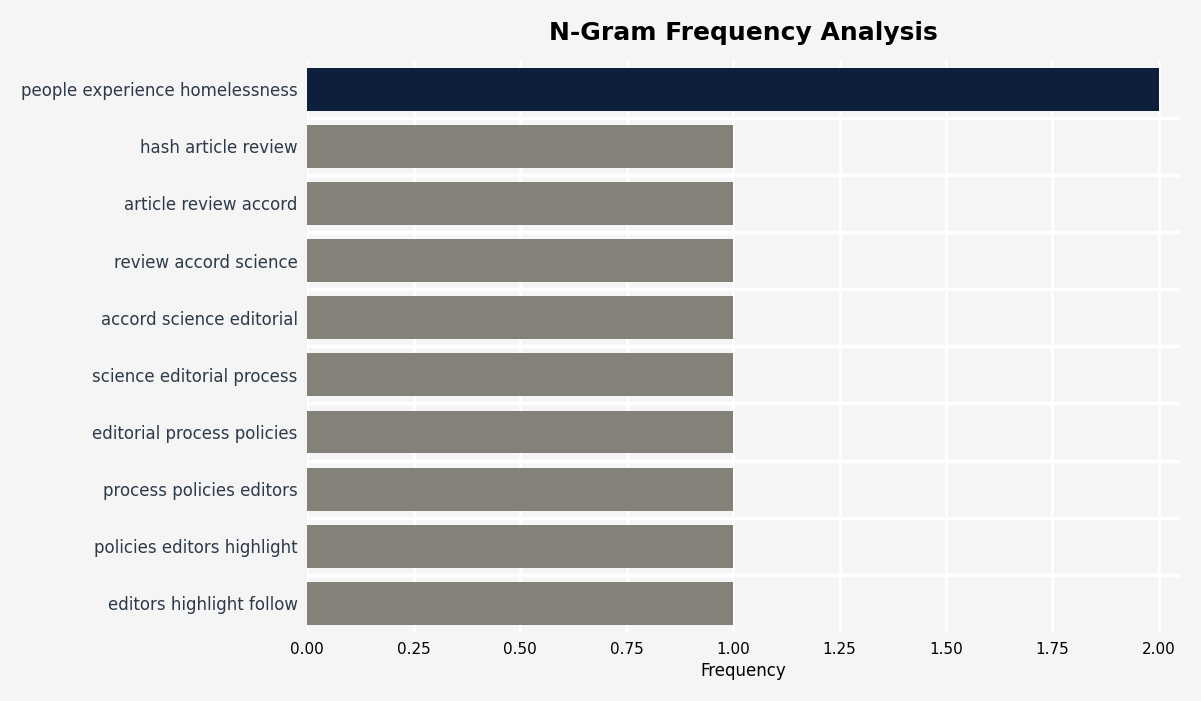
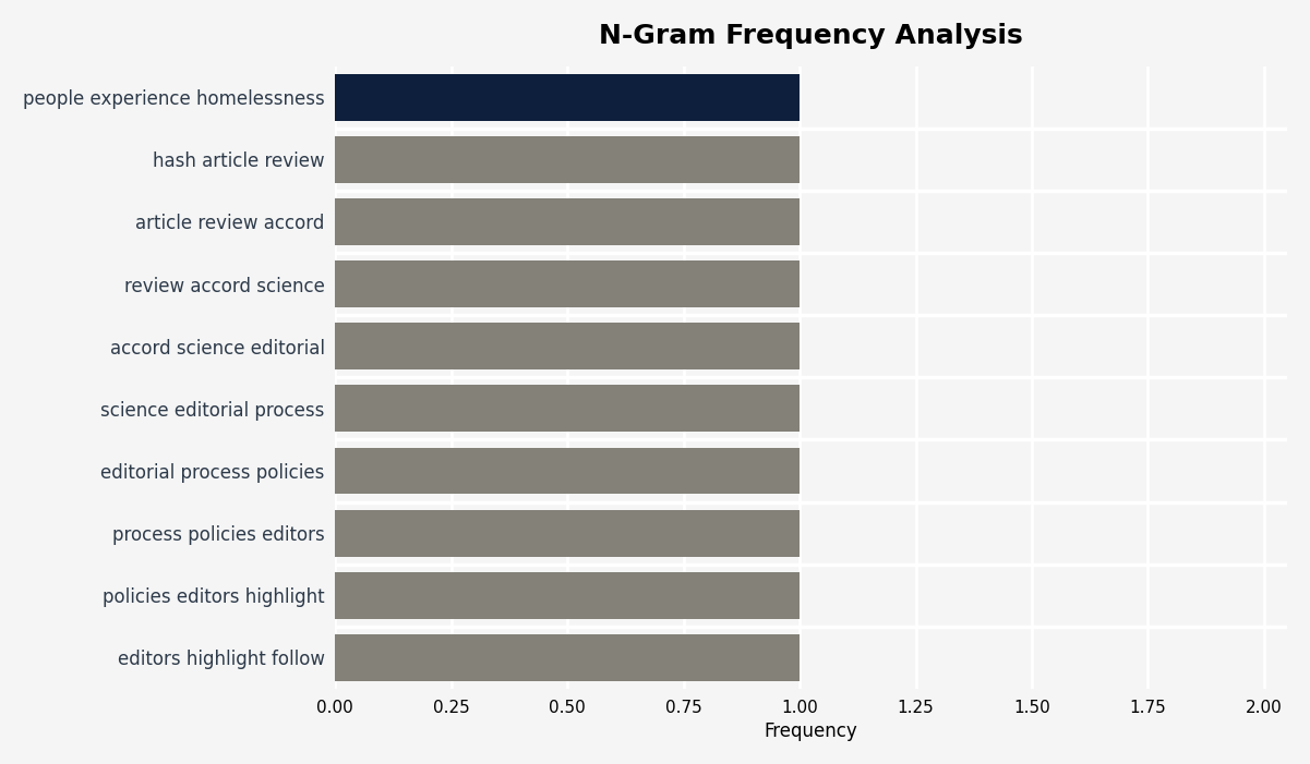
people experience homelessness: 2 -> 1
